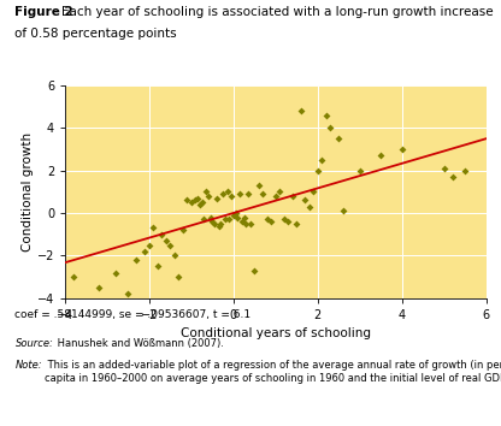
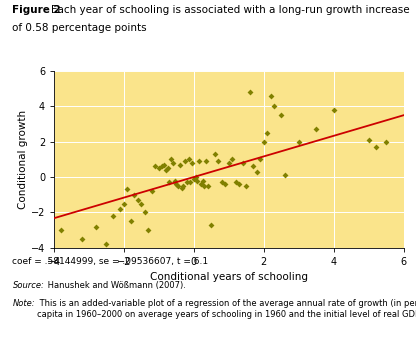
4: 3.0 -> 3.8
